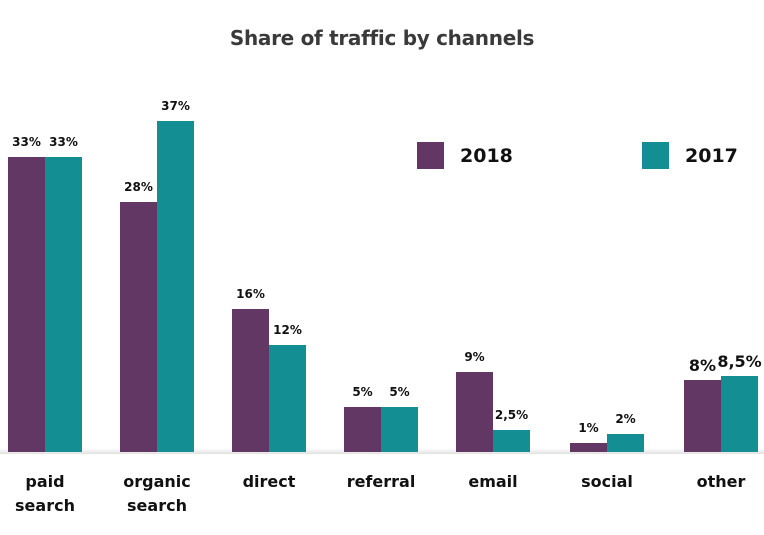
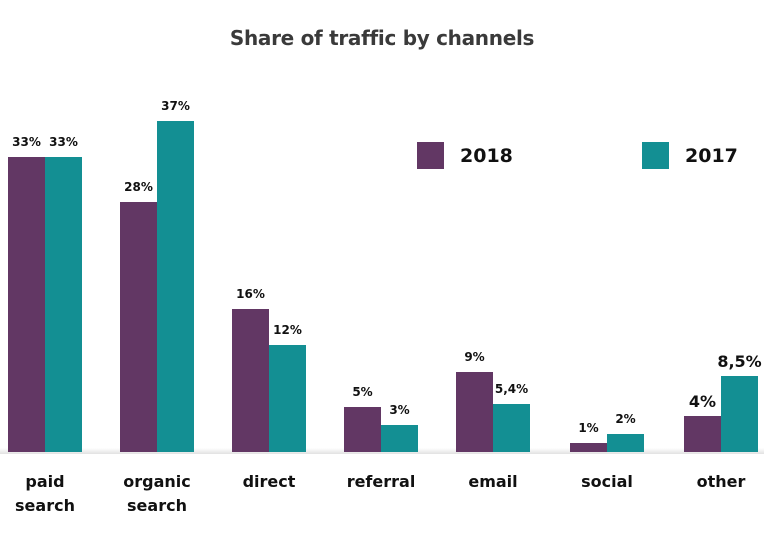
2017/referral: 5% -> 3%
2017/email: 2,5% -> 5,4%
2018/other: 8% -> 4%
